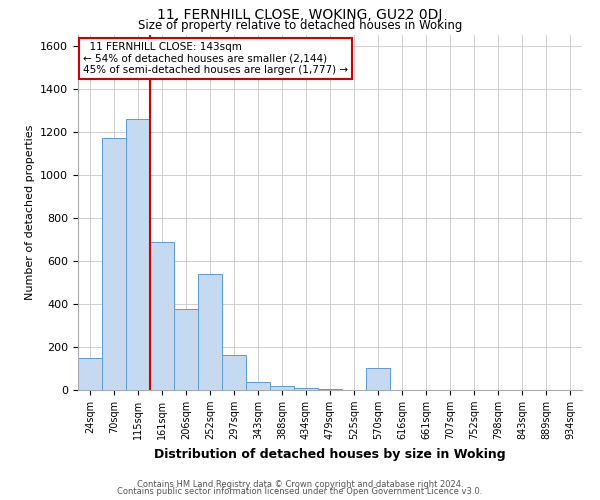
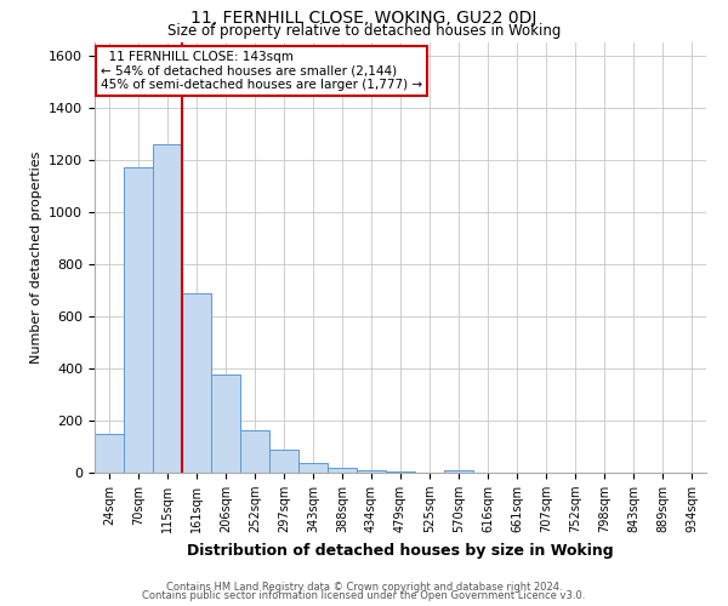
252sqm: 540 -> 162
297sqm: 165 -> 90
570sqm: 100 -> 10
